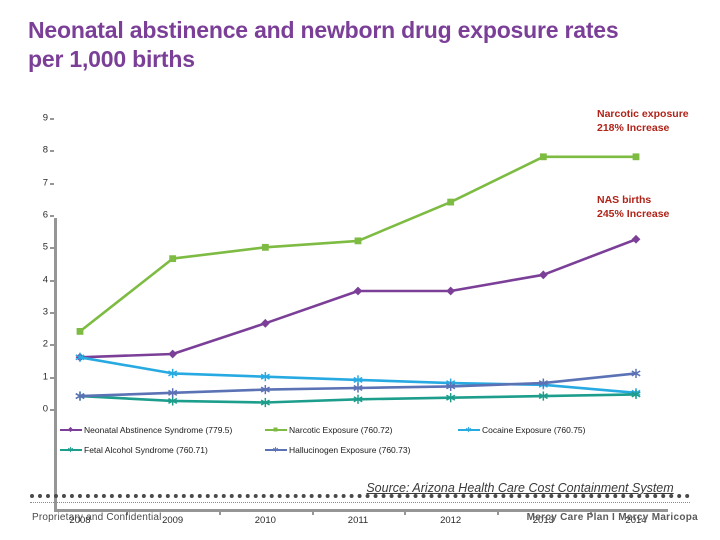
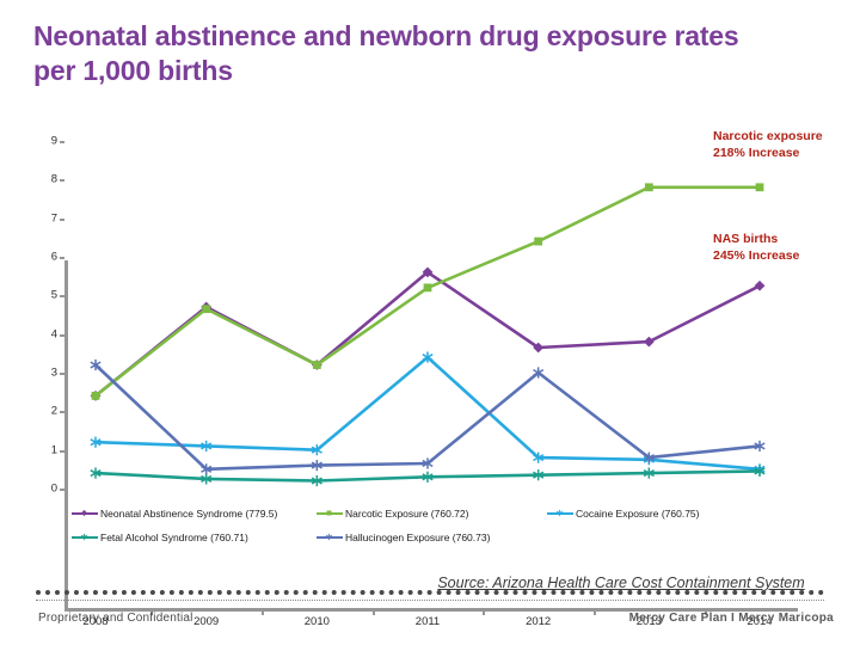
Neonatal Abstinence Syndrome (779.5)/2008: 1.6 -> 2.4
Cocaine Exposure (760.75)/2008: 1.6 -> 1.2
Hallucinogen Exposure (760.73)/2008: 0.4 -> 3.2
Neonatal Abstinence Syndrome (779.5)/2009: 1.7 -> 4.7
Neonatal Abstinence Syndrome (779.5)/2010: 2.6 -> 3.2
Narcotic Exposure (760.72)/2010: 5.0 -> 3.2
Neonatal Abstinence Syndrome (779.5)/2011: 3.6 -> 5.6
Cocaine Exposure (760.75)/2011: 0.9 -> 3.4
Hallucinogen Exposure (760.73)/2012: 0.7 -> 3.0
Neonatal Abstinence Syndrome (779.5)/2013: 4.2 -> 3.8
